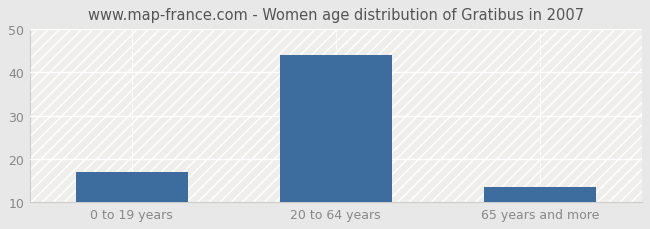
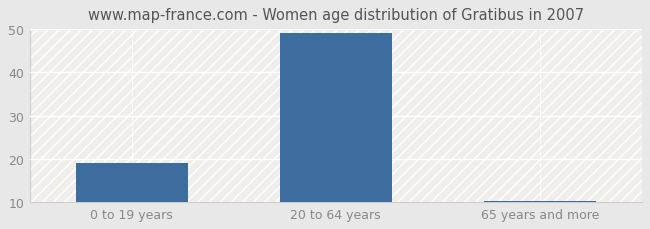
0 to 19 years: 17.0 -> 19.0
20 to 64 years: 44.0 -> 49.0
65 years and more: 13.5 -> 10.2
